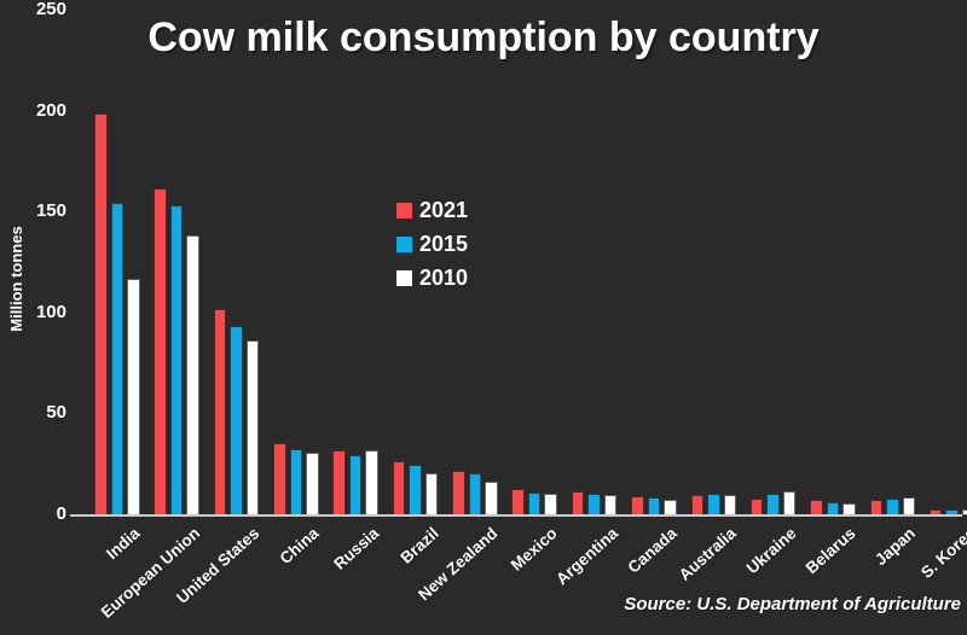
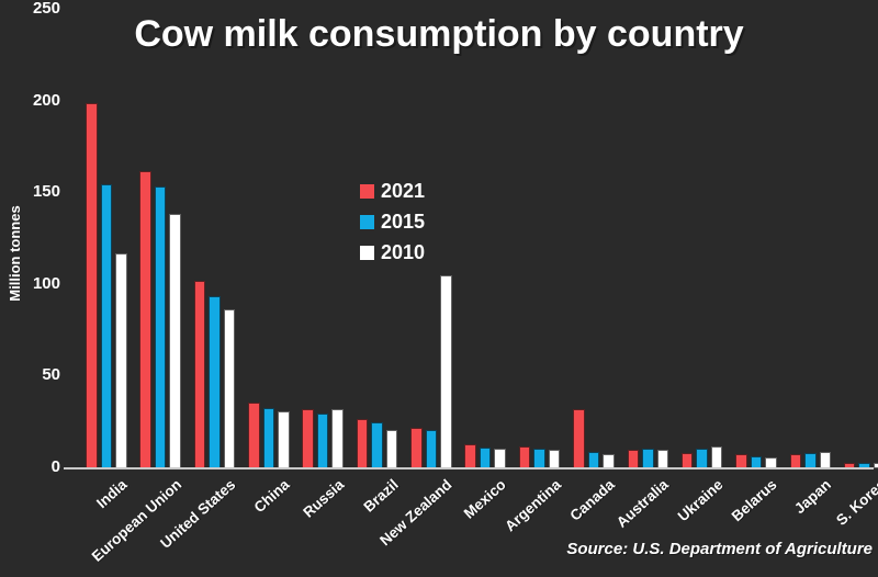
2010/New Zealand: 17 -> 105
2021/Canada: 10 -> 32
